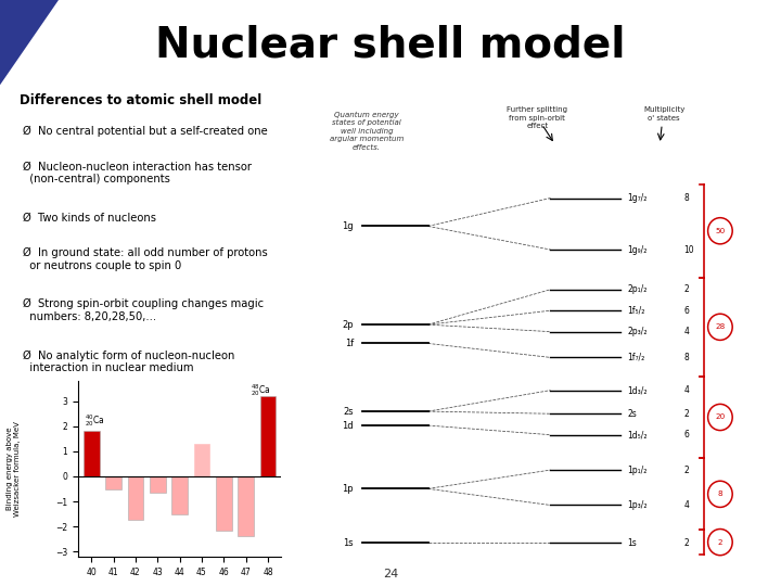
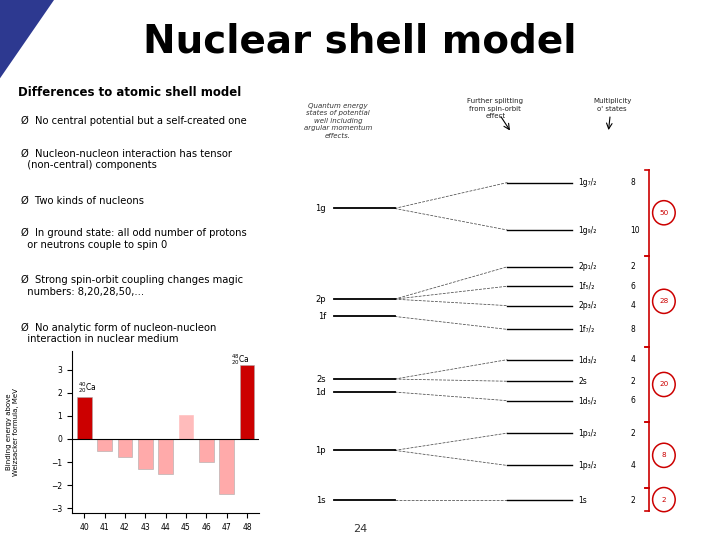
42: -1.75 -> -0.80
43: -0.65 -> -1.30
45: 1.30 -> 1.05
46: -2.15 -> -1.00
